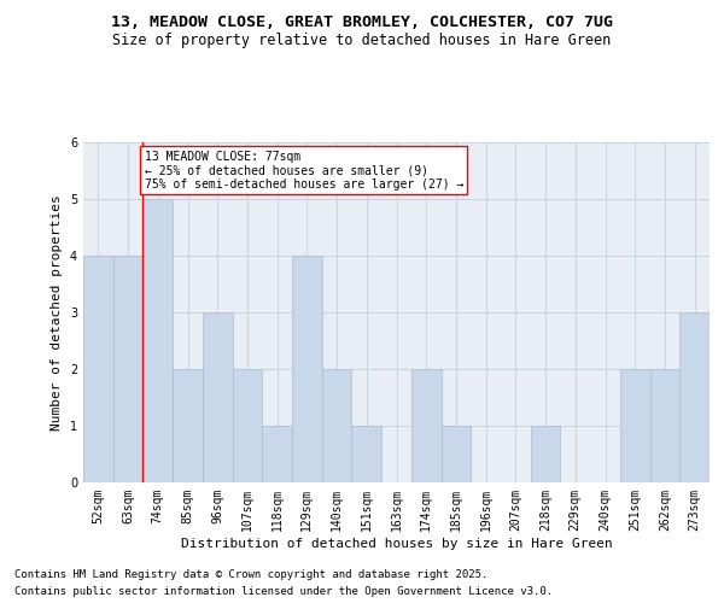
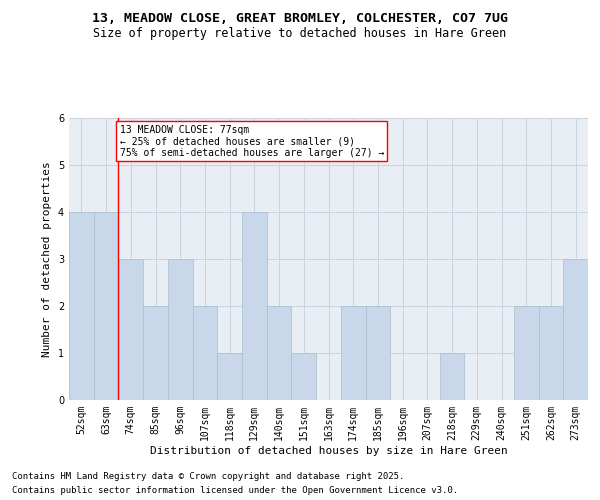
74sqm: 5 -> 3
185sqm: 1 -> 2
